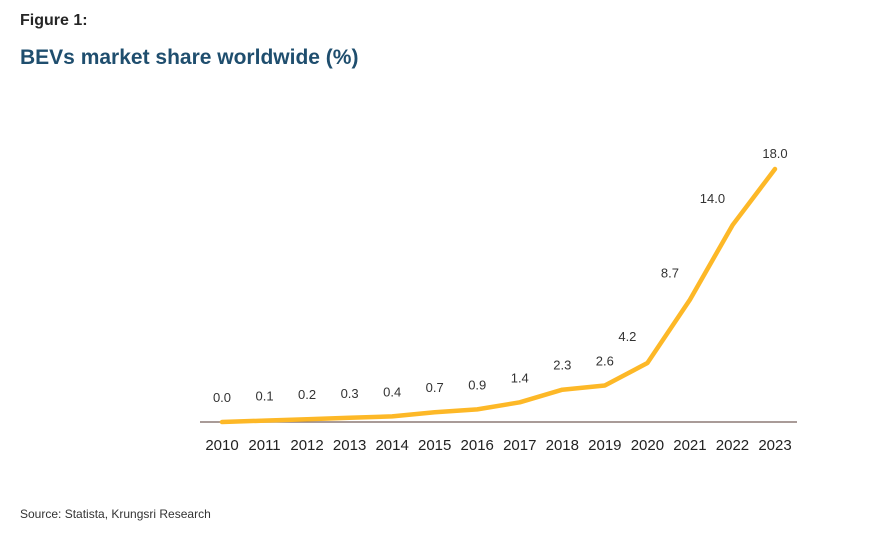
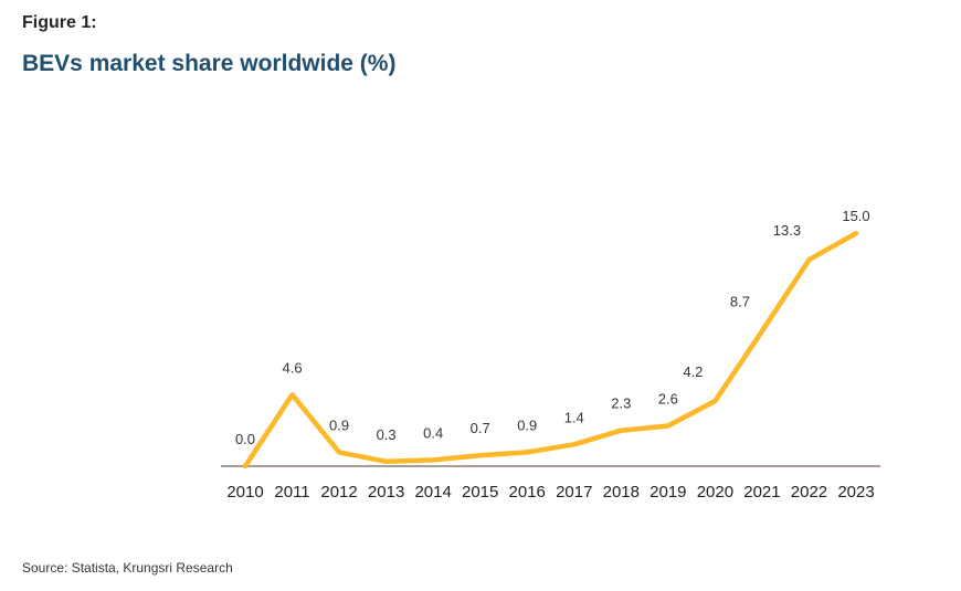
2011: 0.1 -> 4.6
2012: 0.2 -> 0.9
2022: 14.0 -> 13.3
2023: 18.0 -> 15.0
